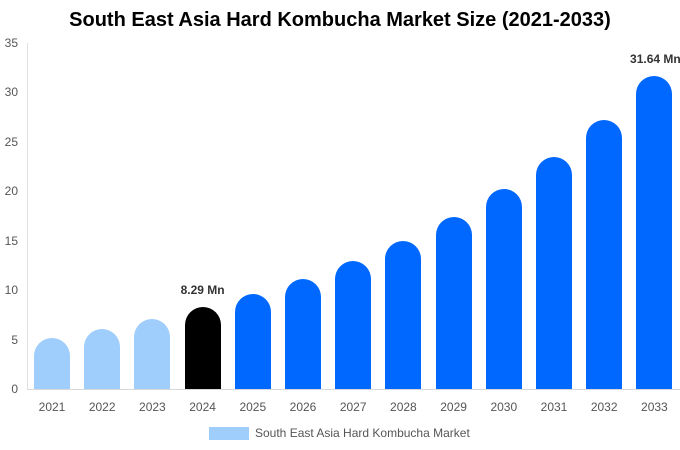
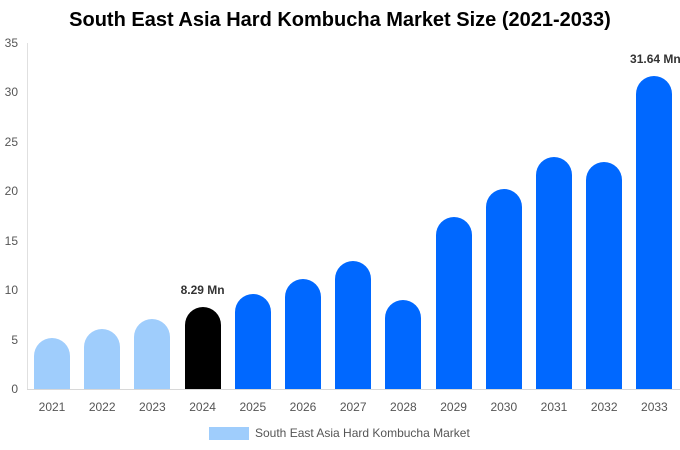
2028: 15 -> 9
2032: 27 -> 23
